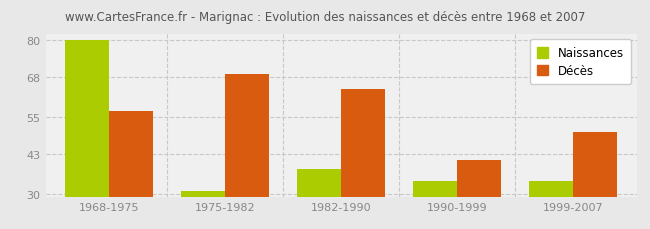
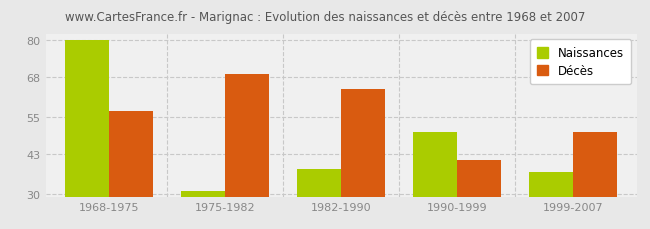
Naissances/1990-1999: 34 -> 50
Naissances/1999-2007: 34 -> 37
